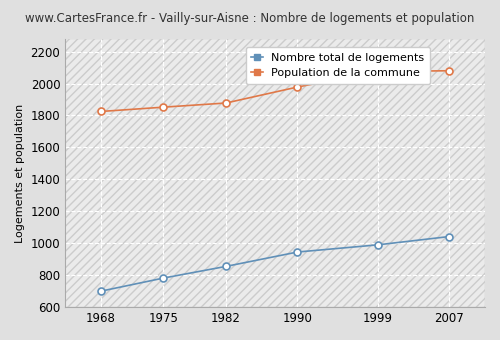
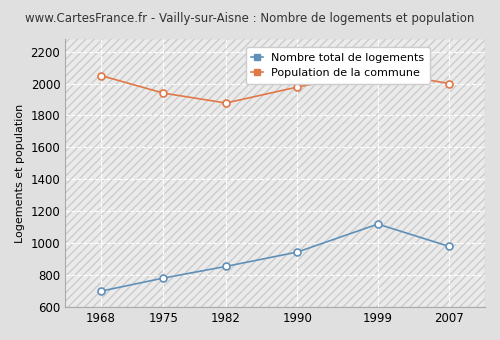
Population de la commune/1968: 1820 -> 2050
Population de la commune/1975: 1850 -> 1940
Nombre total de logements/1999: 990 -> 1120
Nombre total de logements/2007: 1040 -> 980
Population de la commune/2007: 2080 -> 2000
